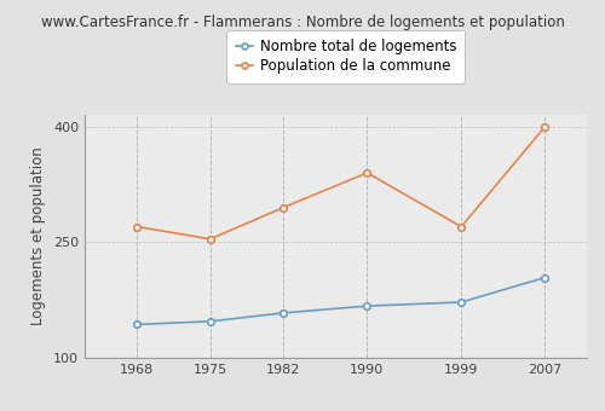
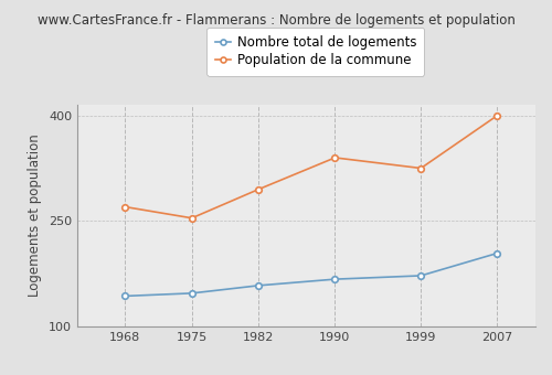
Population de la commune/1999: 270 -> 325
